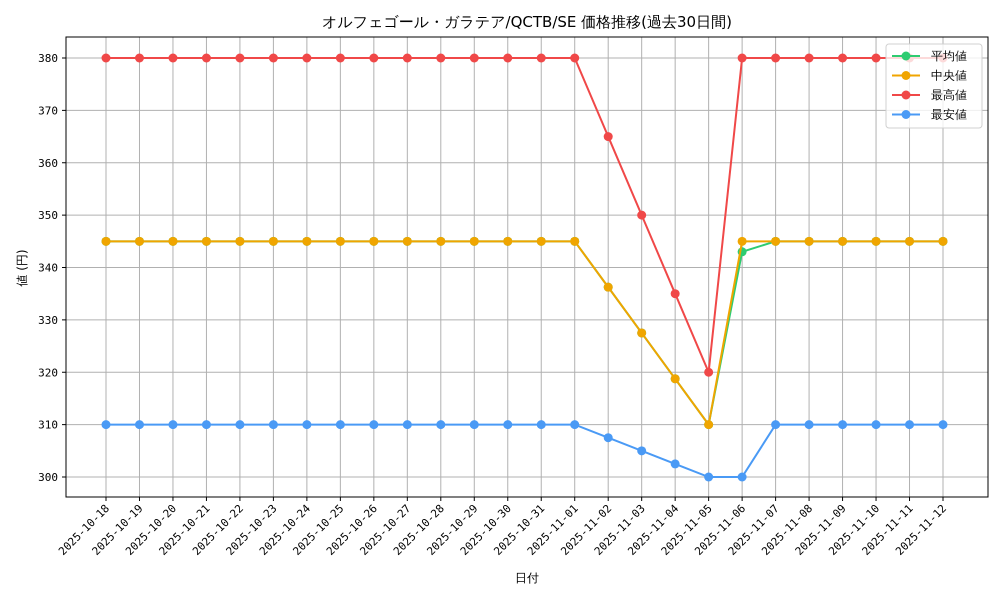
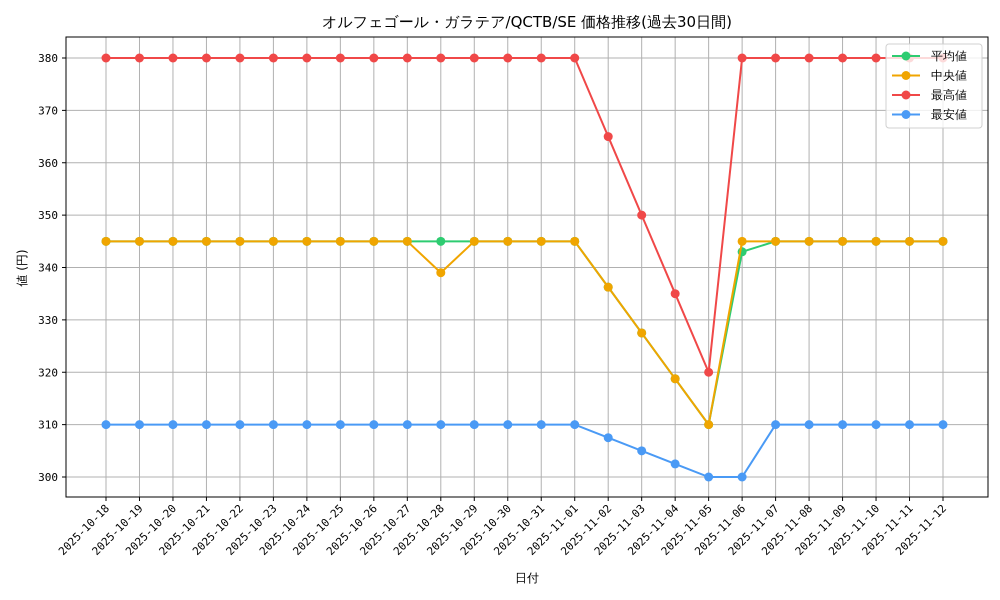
中央値/2025-10-28: 345 -> 339
